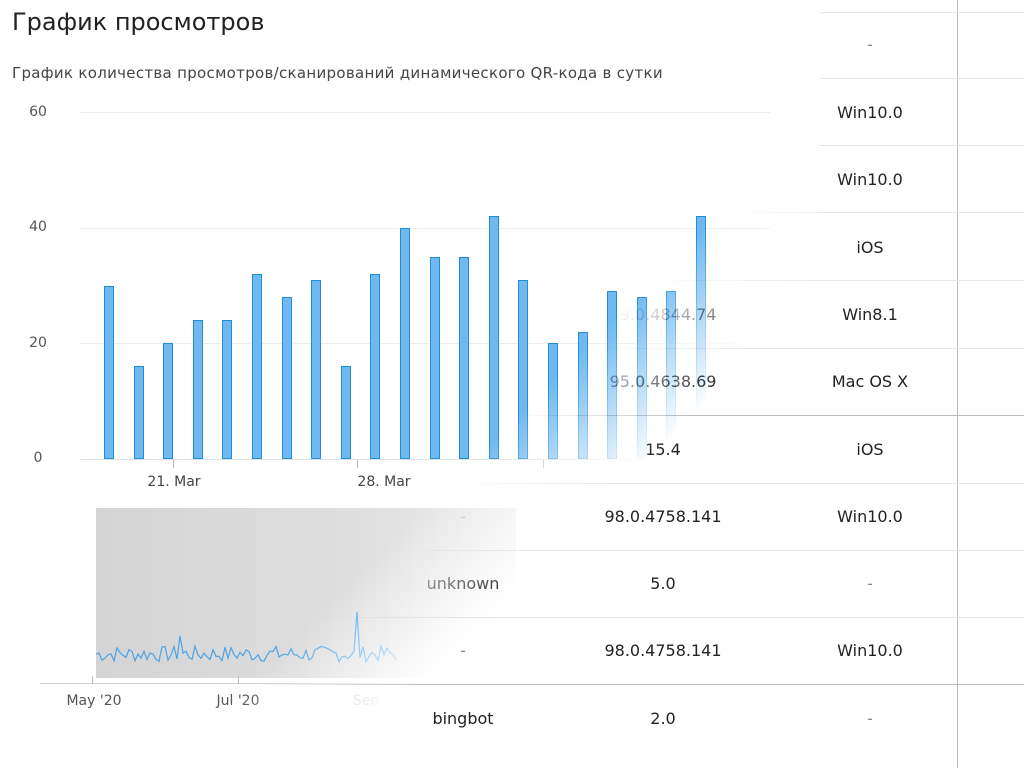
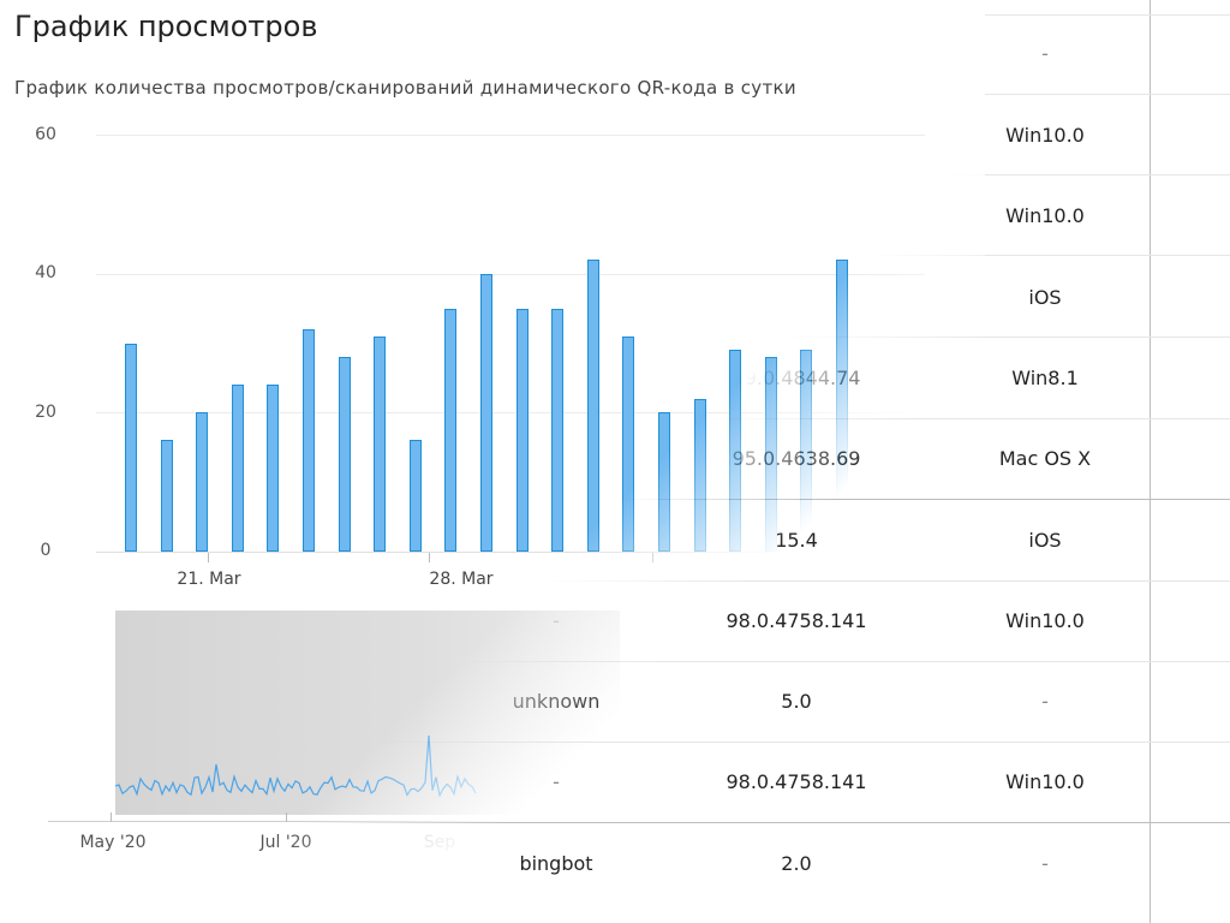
28. Mar: 32 -> 35
